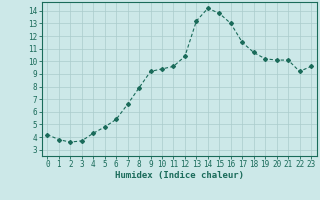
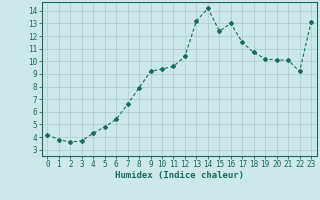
15: 13.8 -> 12.4
23: 9.6 -> 13.1
